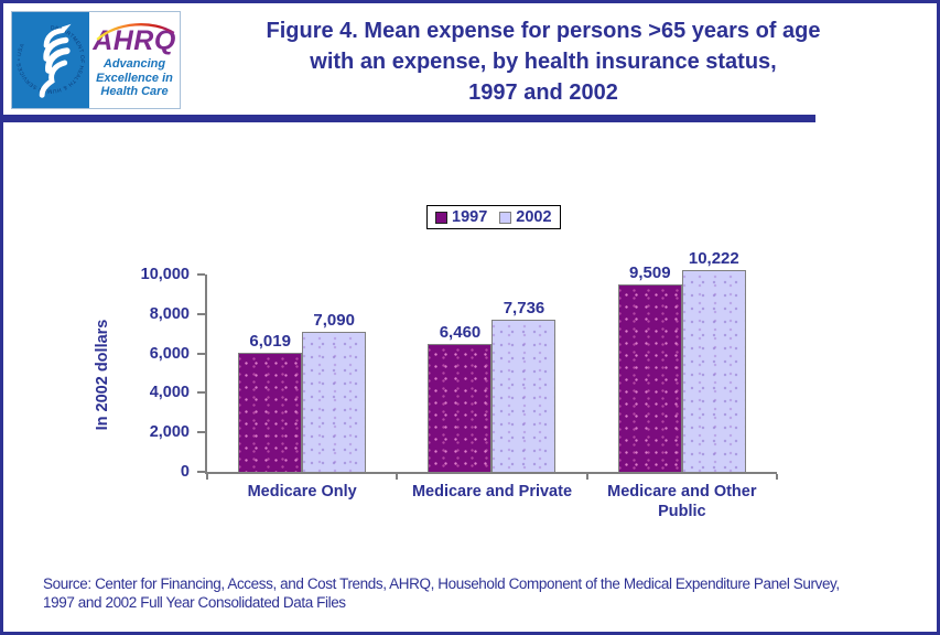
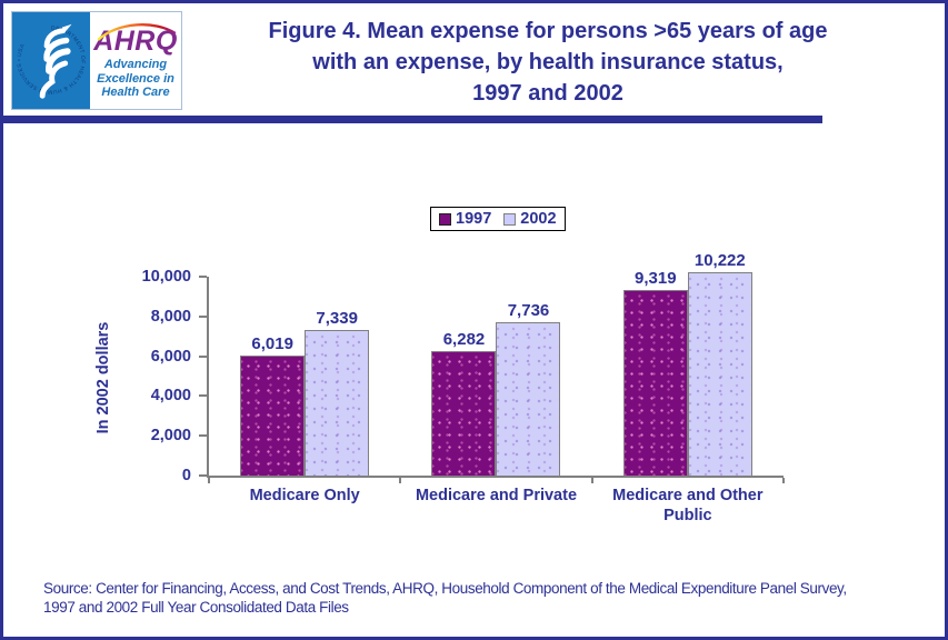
2002/Medicare Only: 7,090 -> 7,339
1997/Medicare and Private: 6,460 -> 6,282
1997/Medicare and Other Public: 9,509 -> 9,319
